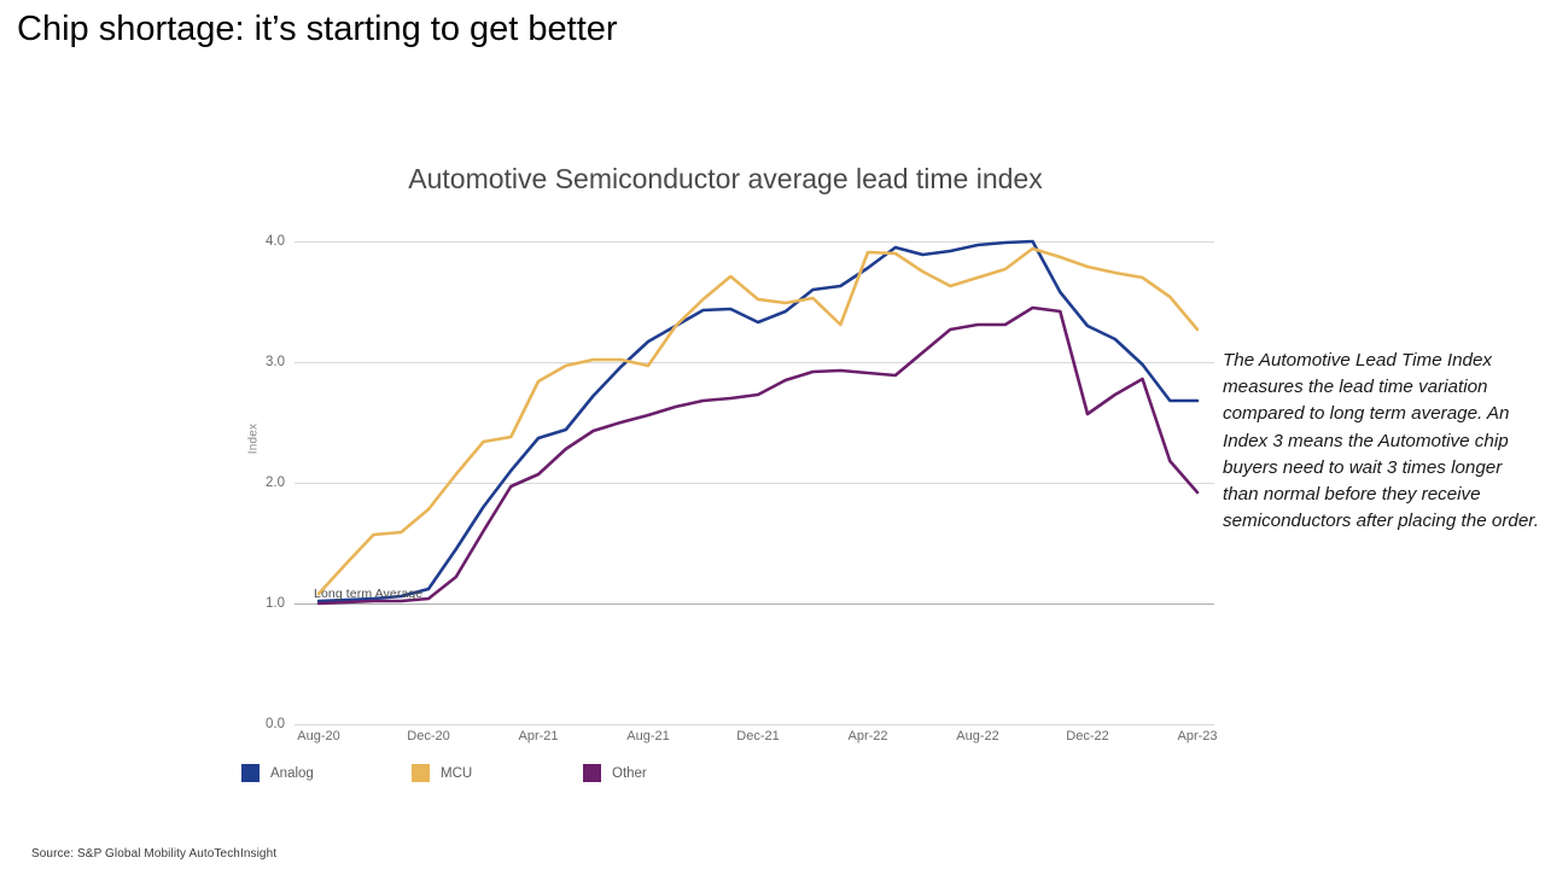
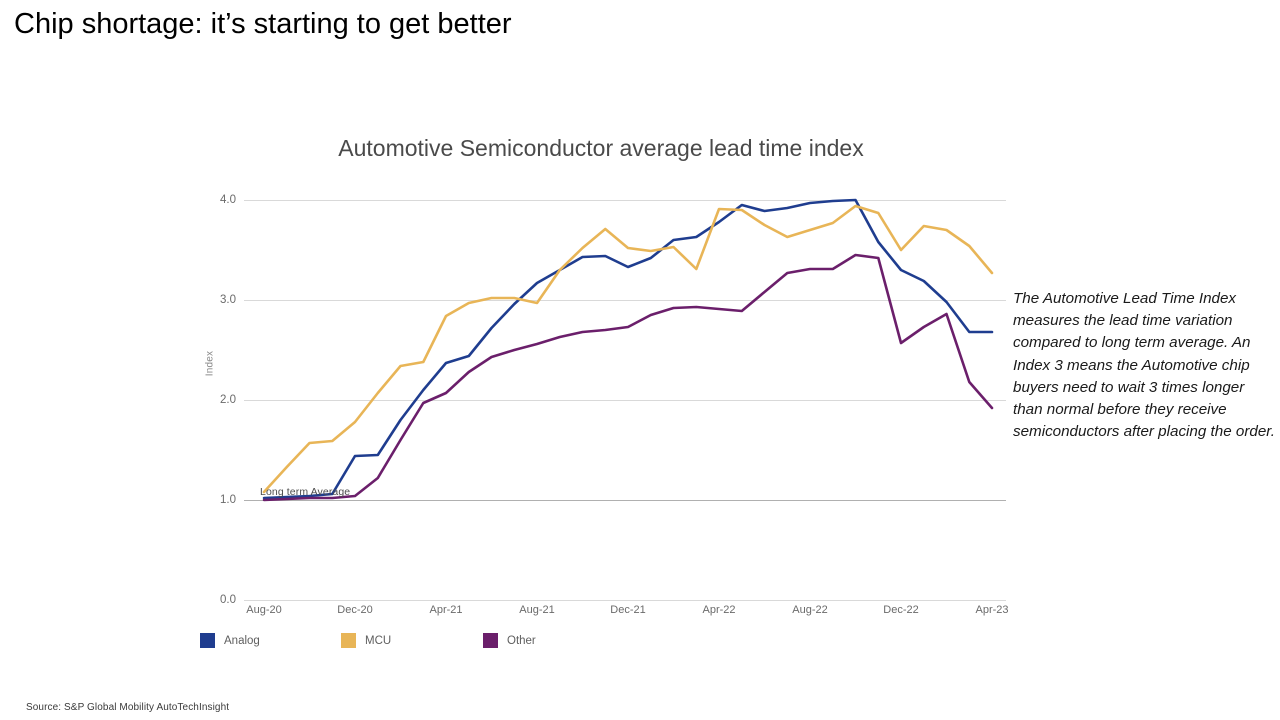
Analog/Dec-20: 1.12 -> 1.44
MCU/Dec-22: 3.79 -> 3.50
